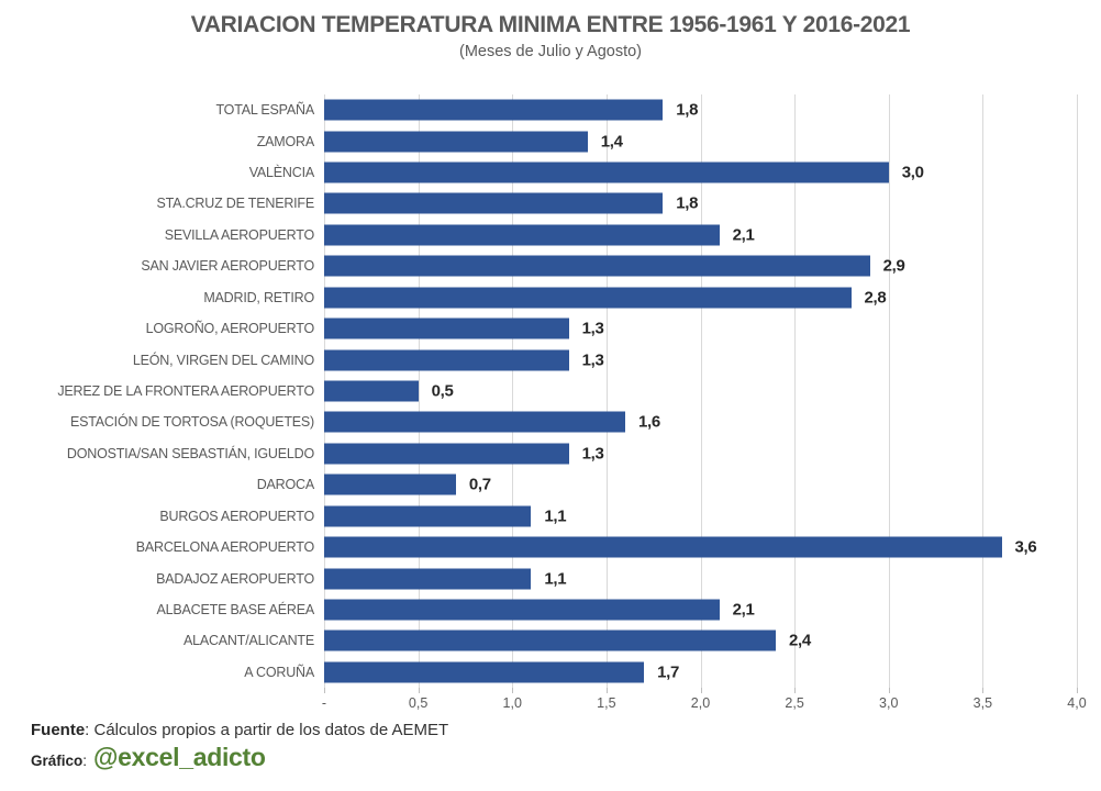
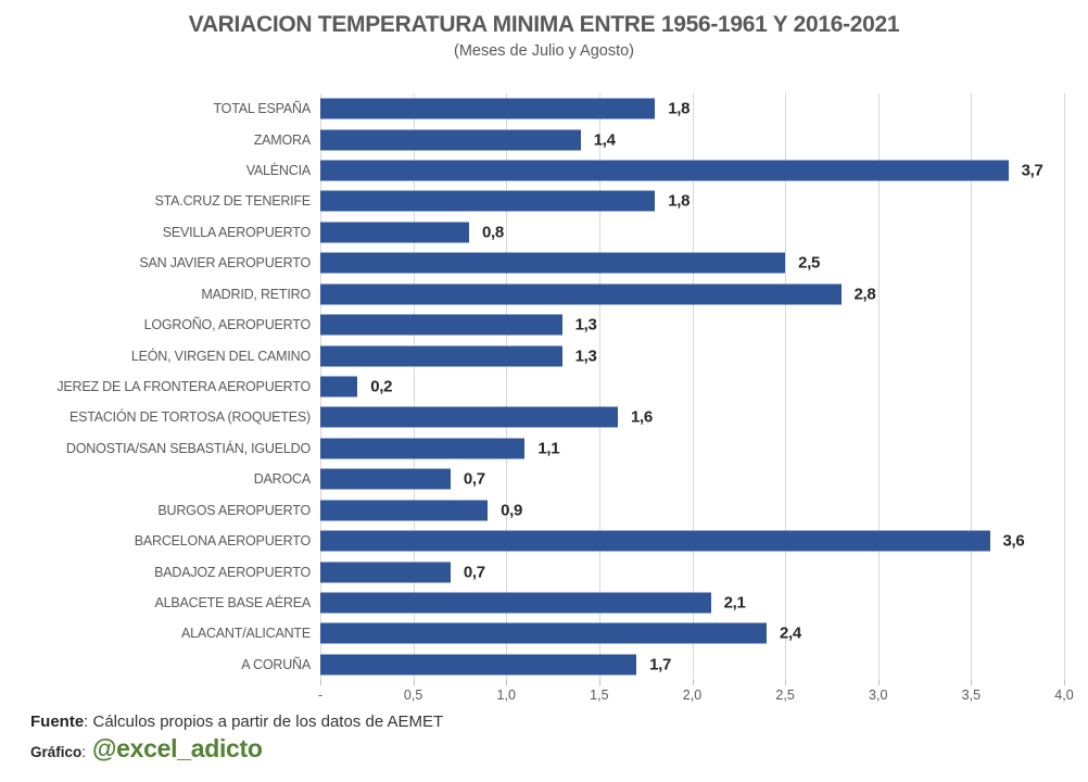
VALÈNCIA: 3,0 -> 3,7
SEVILLA AEROPUERTO: 2,1 -> 0,8
SAN JAVIER AEROPUERTO: 2,9 -> 2,5
JEREZ DE LA FRONTERA AEROPUERTO: 0,5 -> 0,2
DONOSTIA/SAN SEBASTIÁN, IGUELDO: 1,3 -> 1,1
BURGOS AEROPUERTO: 1,1 -> 0,9
BADAJOZ AEROPUERTO: 1,1 -> 0,7
